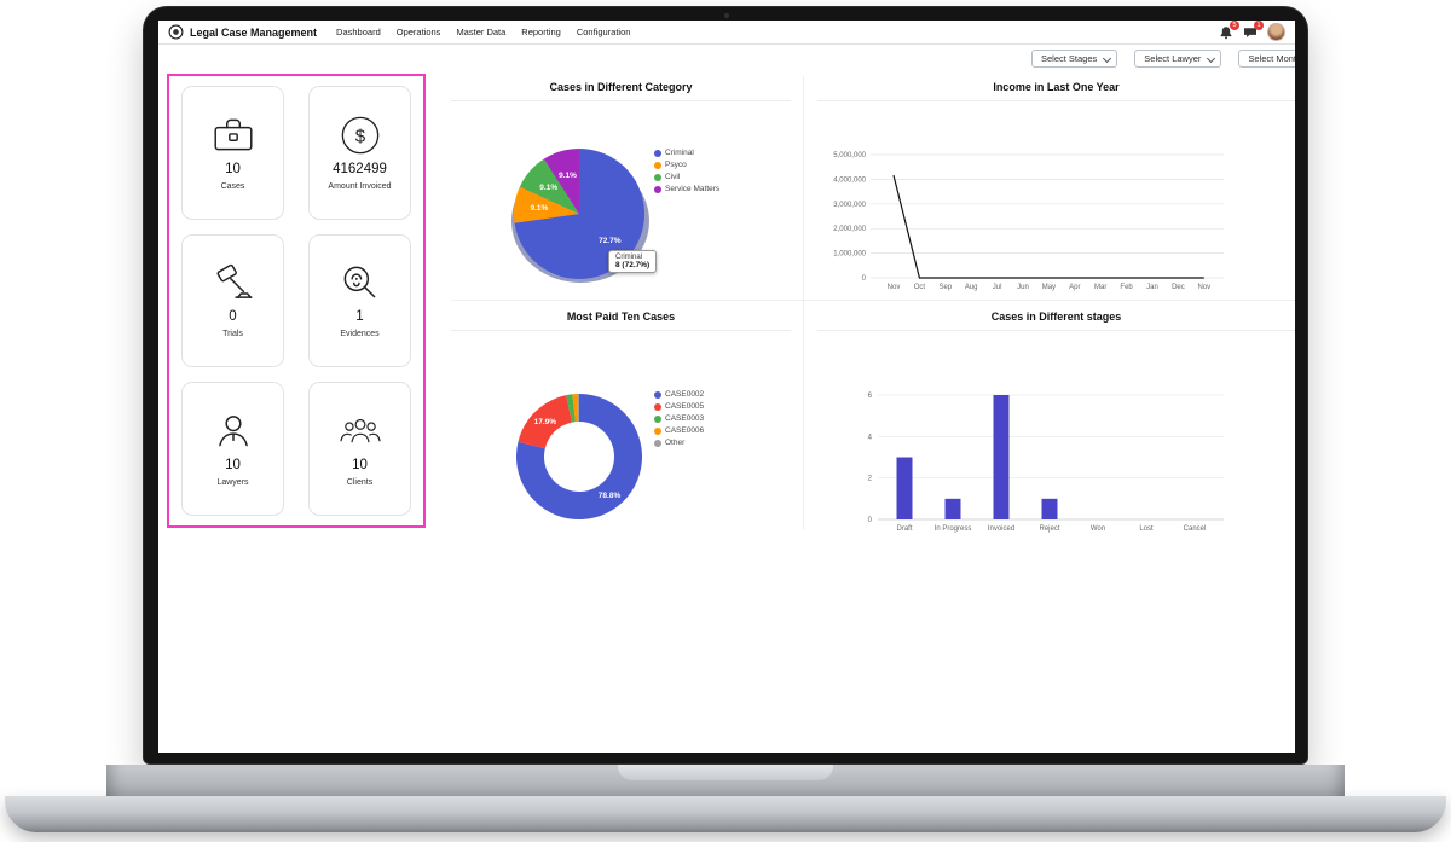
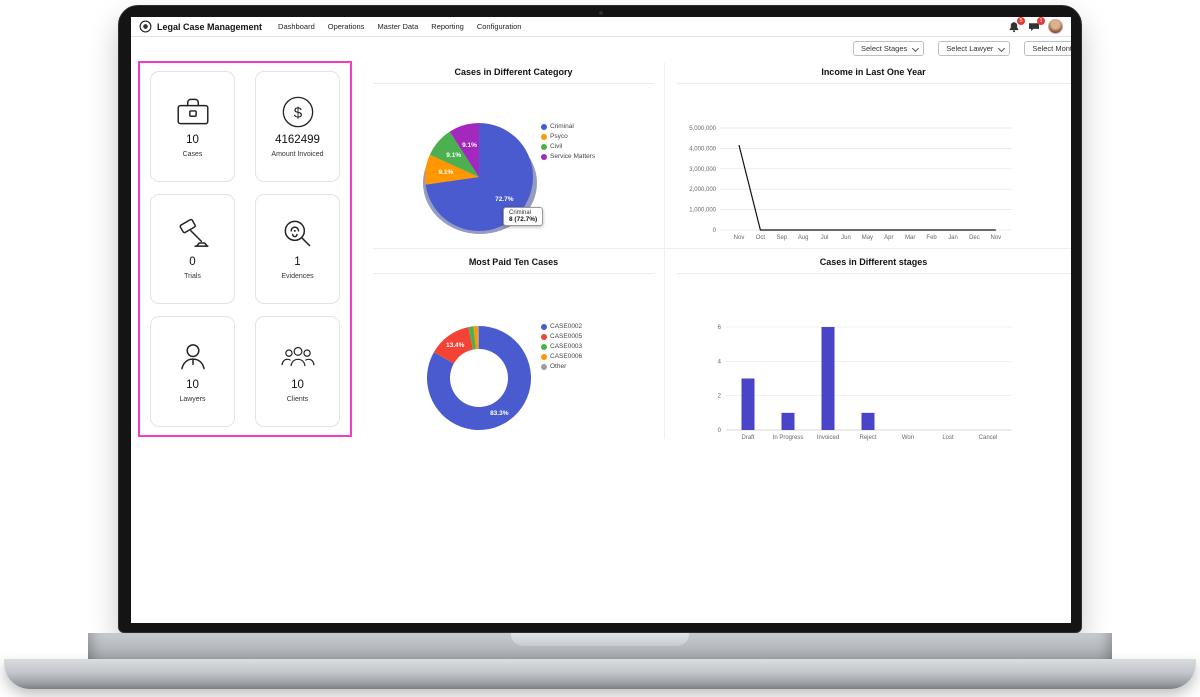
Most Paid Ten Cases/CASE0002: 78.8% -> 83.3%
Most Paid Ten Cases/CASE0005: 17.9% -> 13.4%
